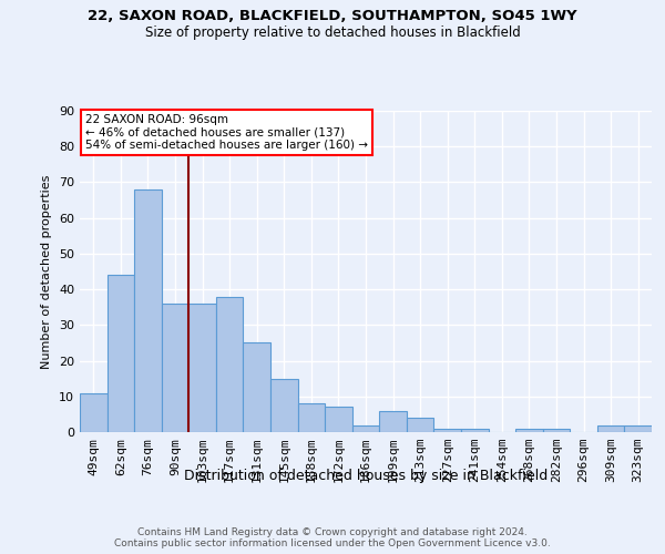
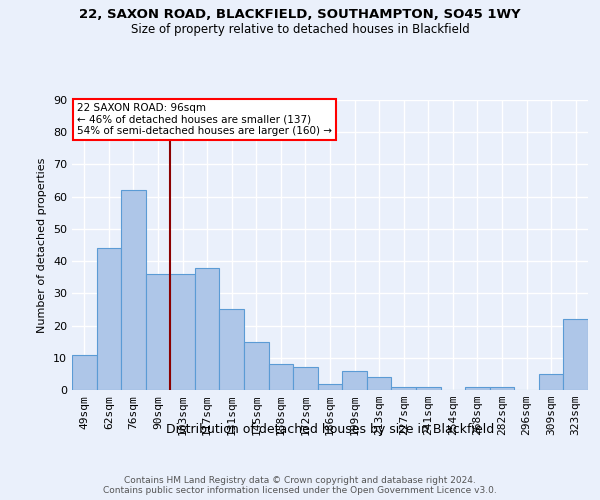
76sqm: 68 -> 62
309sqm: 2 -> 5
323sqm: 2 -> 22
